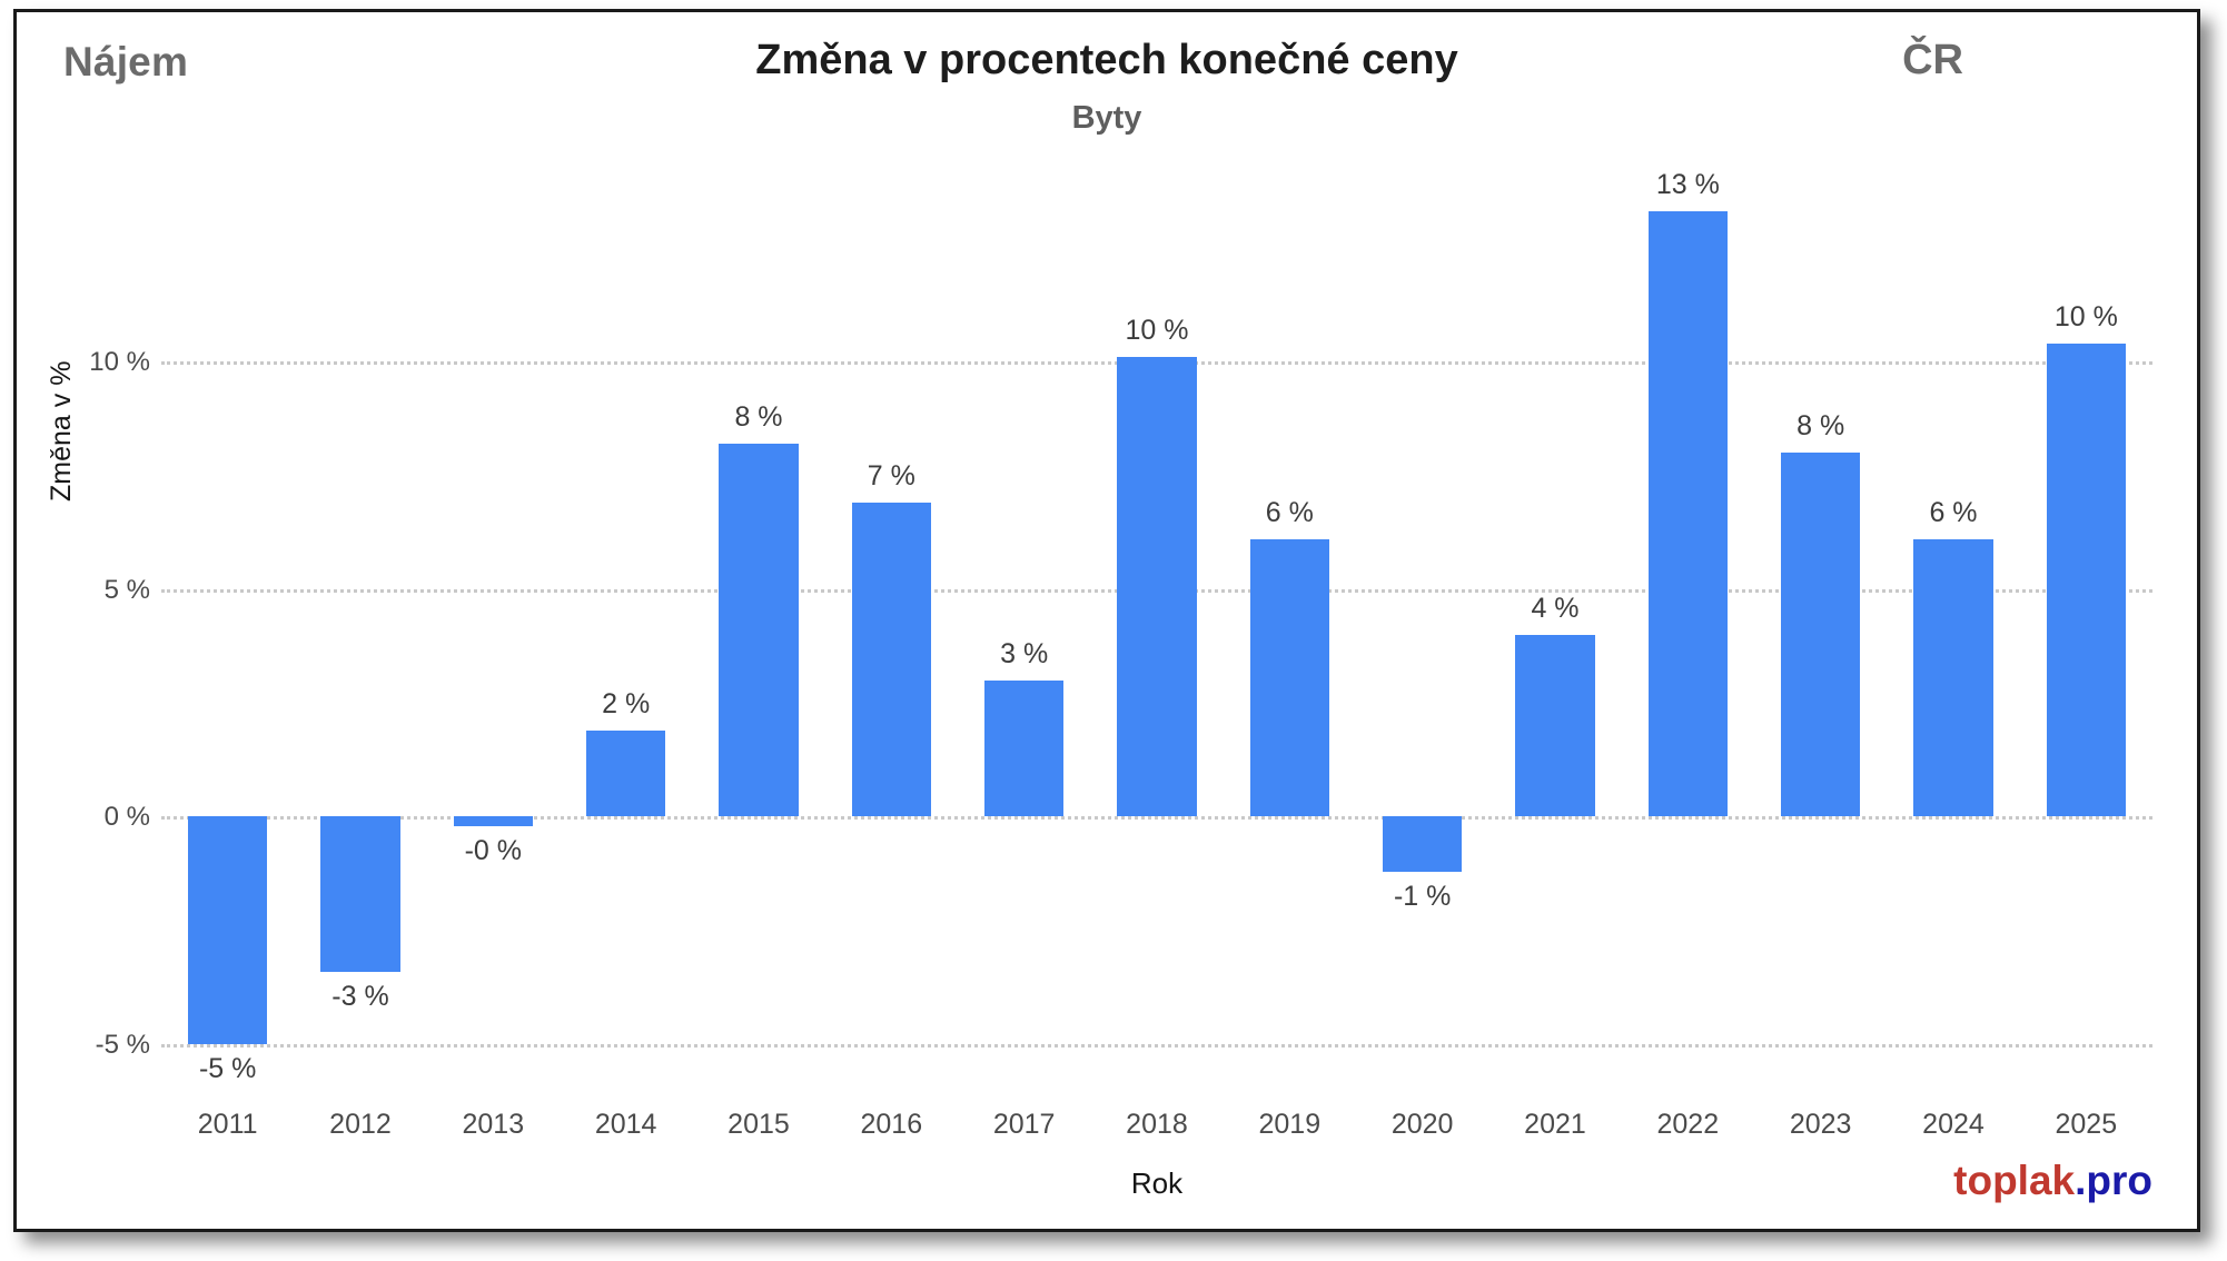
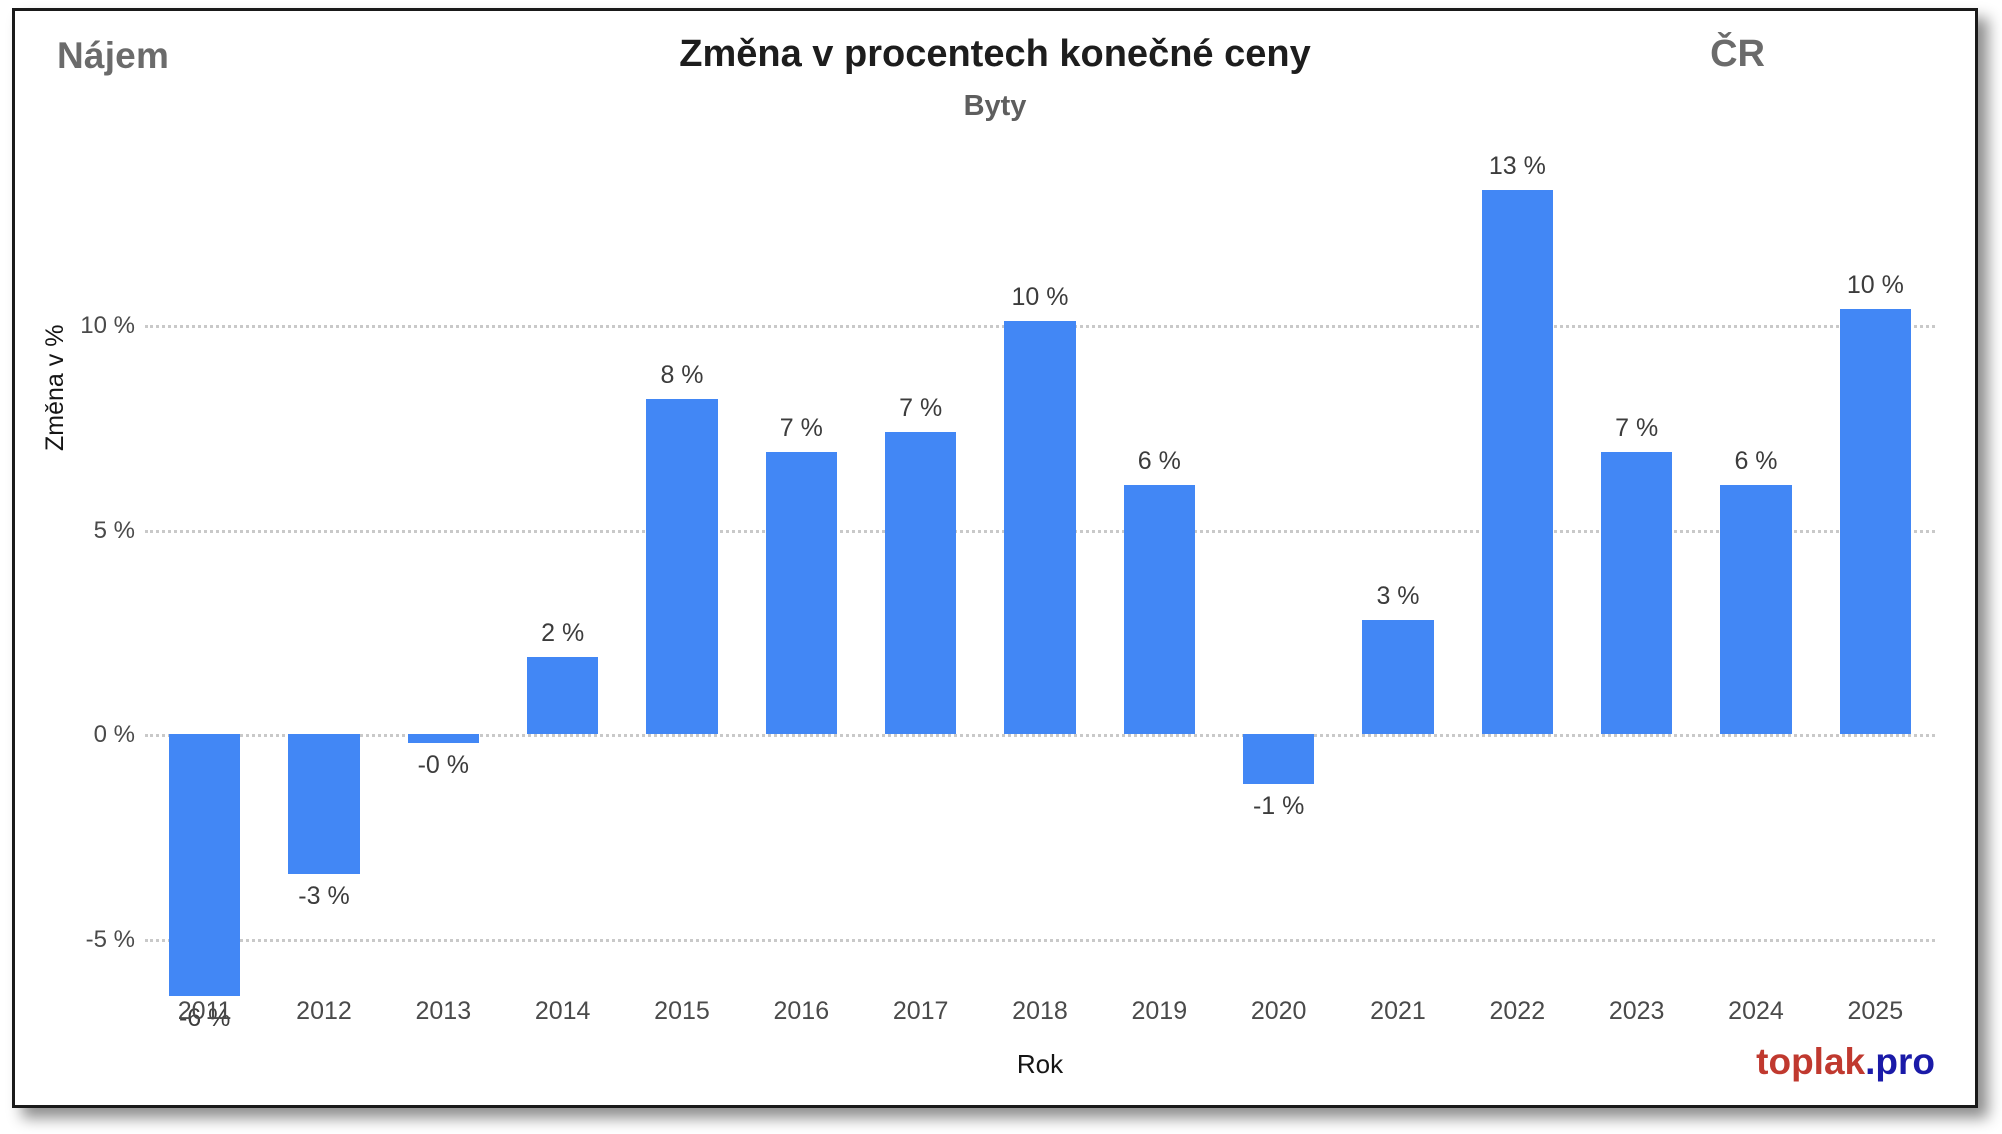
2011: -5 -> -6
2017: 3 -> 7
2021: 4 -> 3
2023: 8 -> 7
